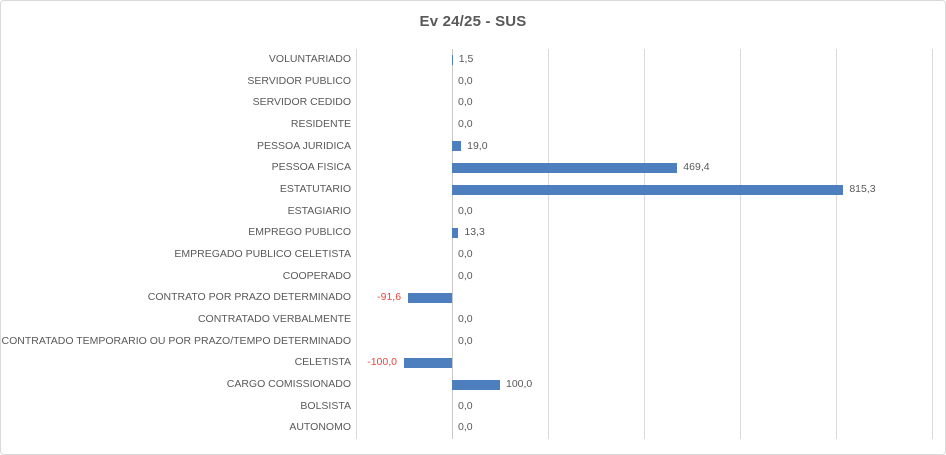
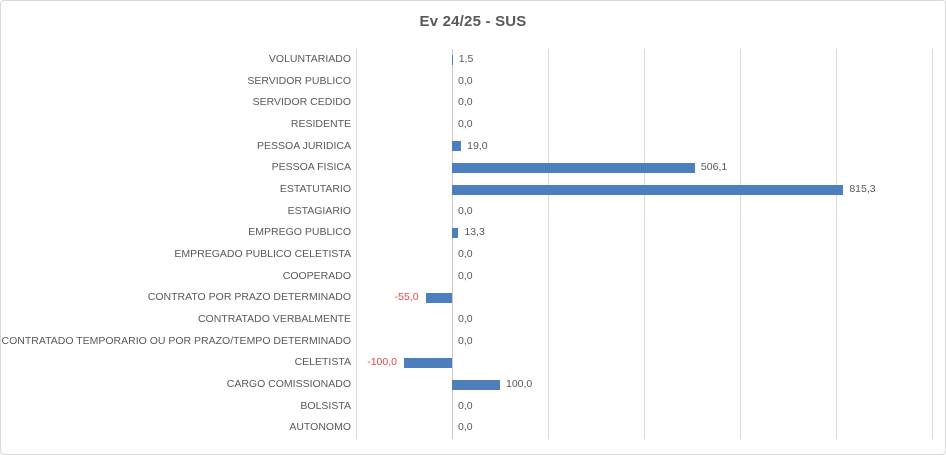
PESSOA FISICA: 469,4 -> 506,1
CONTRATO POR PRAZO DETERMINADO: -91,6 -> -55,0
